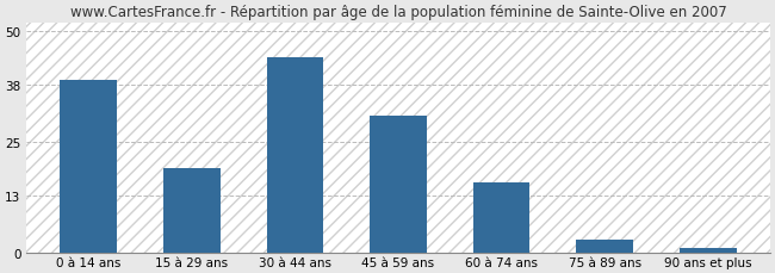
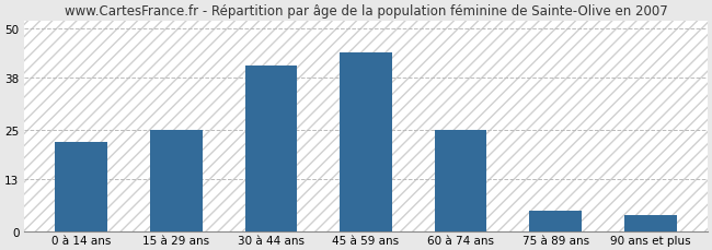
0 à 14 ans: 39 -> 22
15 à 29 ans: 19 -> 25
30 à 44 ans: 44 -> 41
45 à 59 ans: 31 -> 44
60 à 74 ans: 16 -> 25
75 à 89 ans: 3 -> 5
90 ans et plus: 1 -> 4
